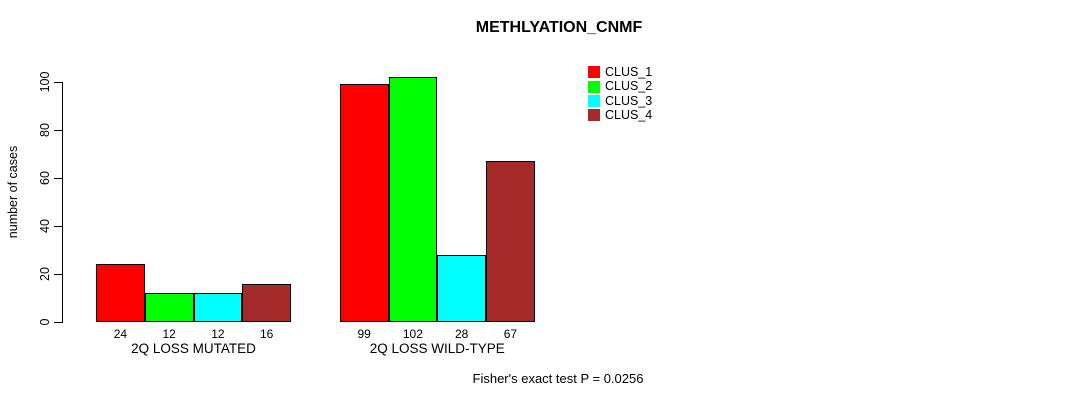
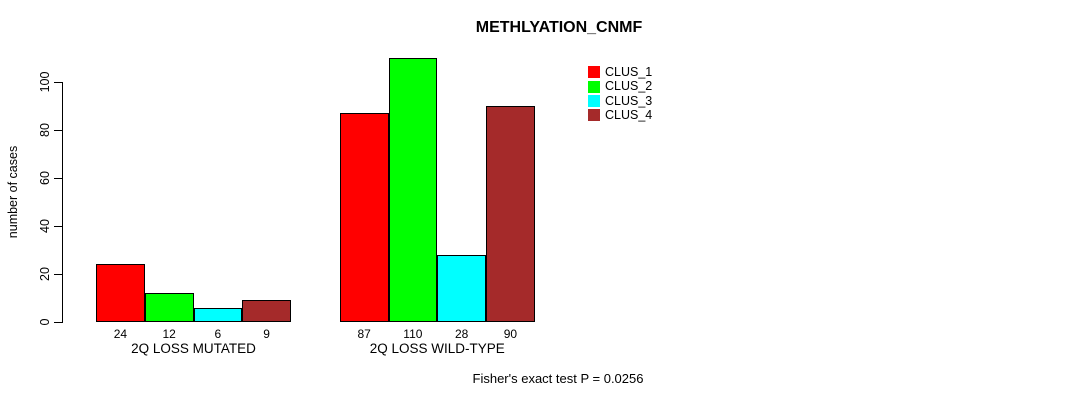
CLUS_3/2Q LOSS MUTATED: 12 -> 6
CLUS_4/2Q LOSS MUTATED: 16 -> 9
CLUS_1/2Q LOSS WILD-TYPE: 99 -> 87
CLUS_2/2Q LOSS WILD-TYPE: 102 -> 110
CLUS_4/2Q LOSS WILD-TYPE: 67 -> 90
